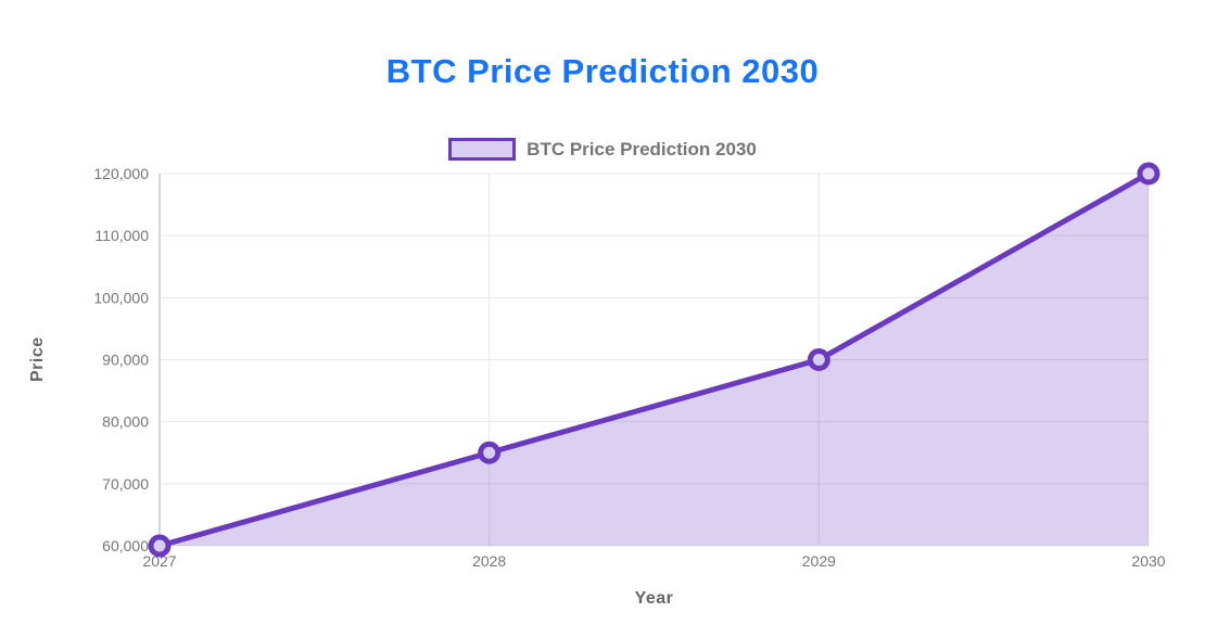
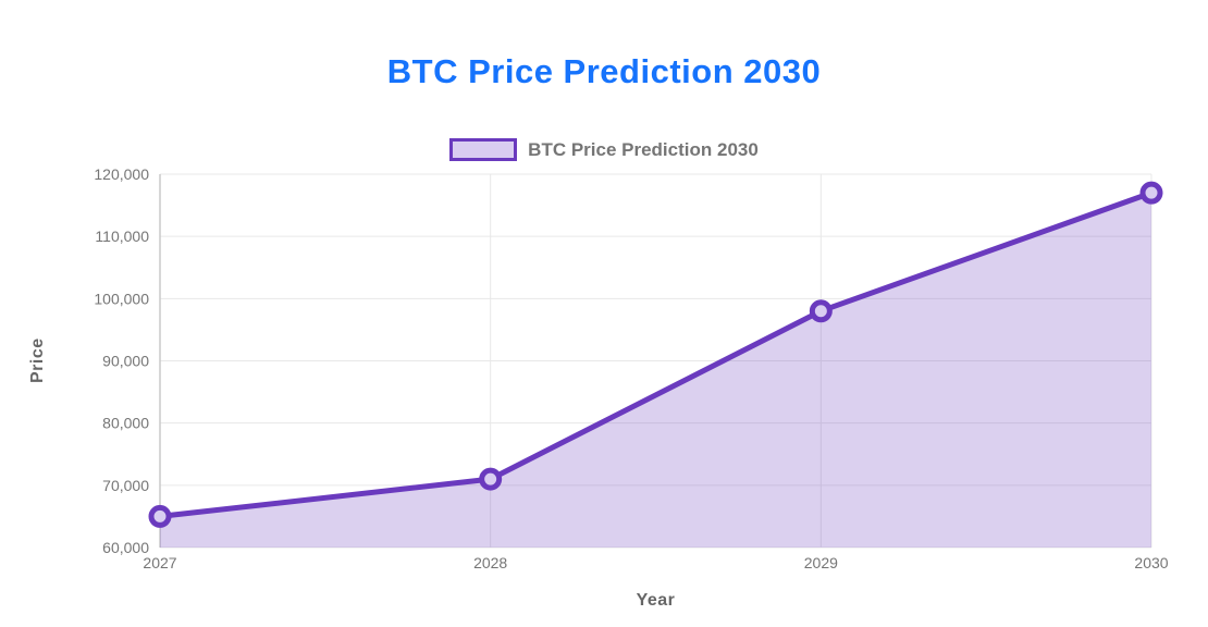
2027: 60000 -> 65000
2028: 75000 -> 71000
2029: 90000 -> 98000
2030: 120000 -> 117000
